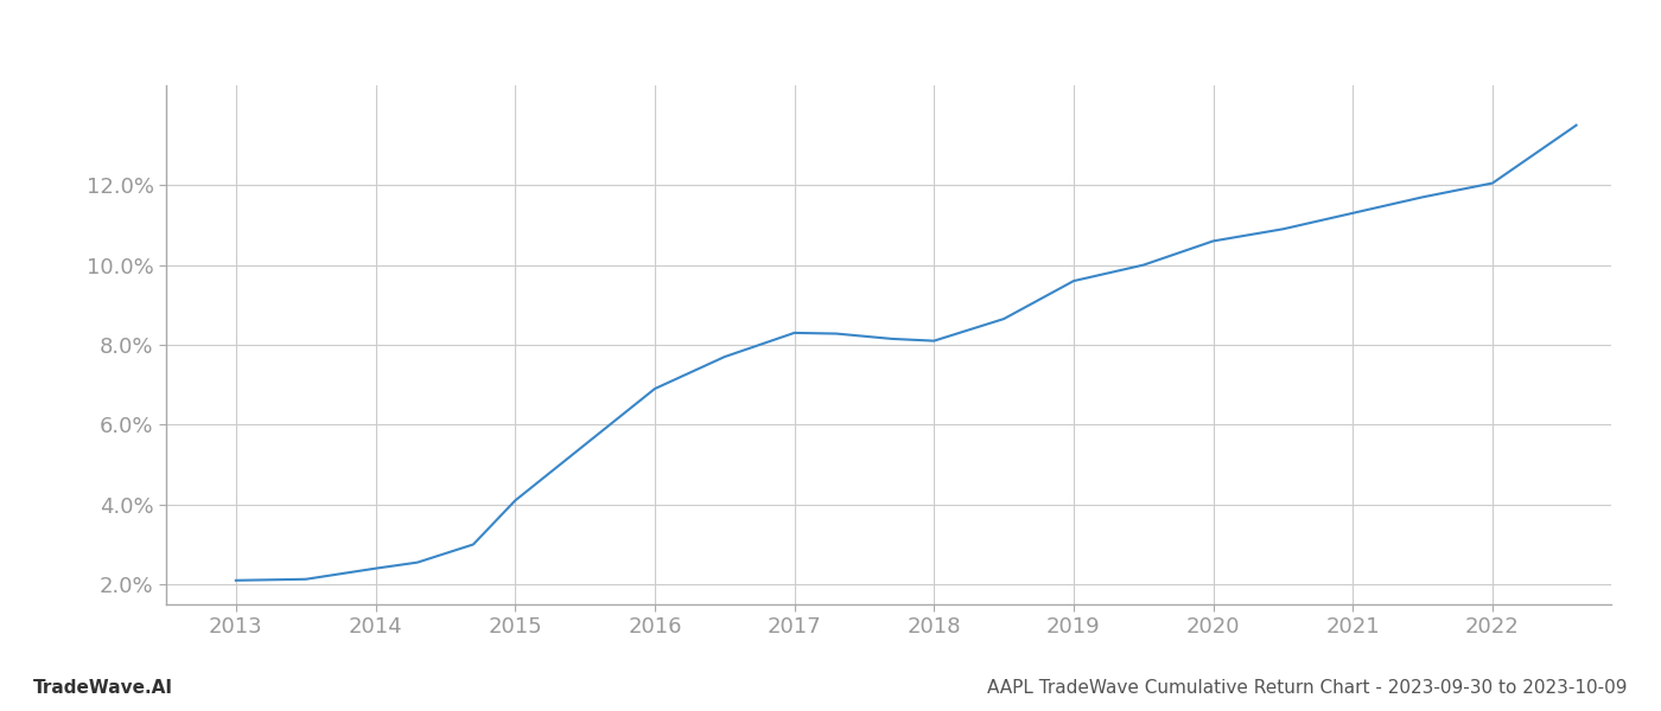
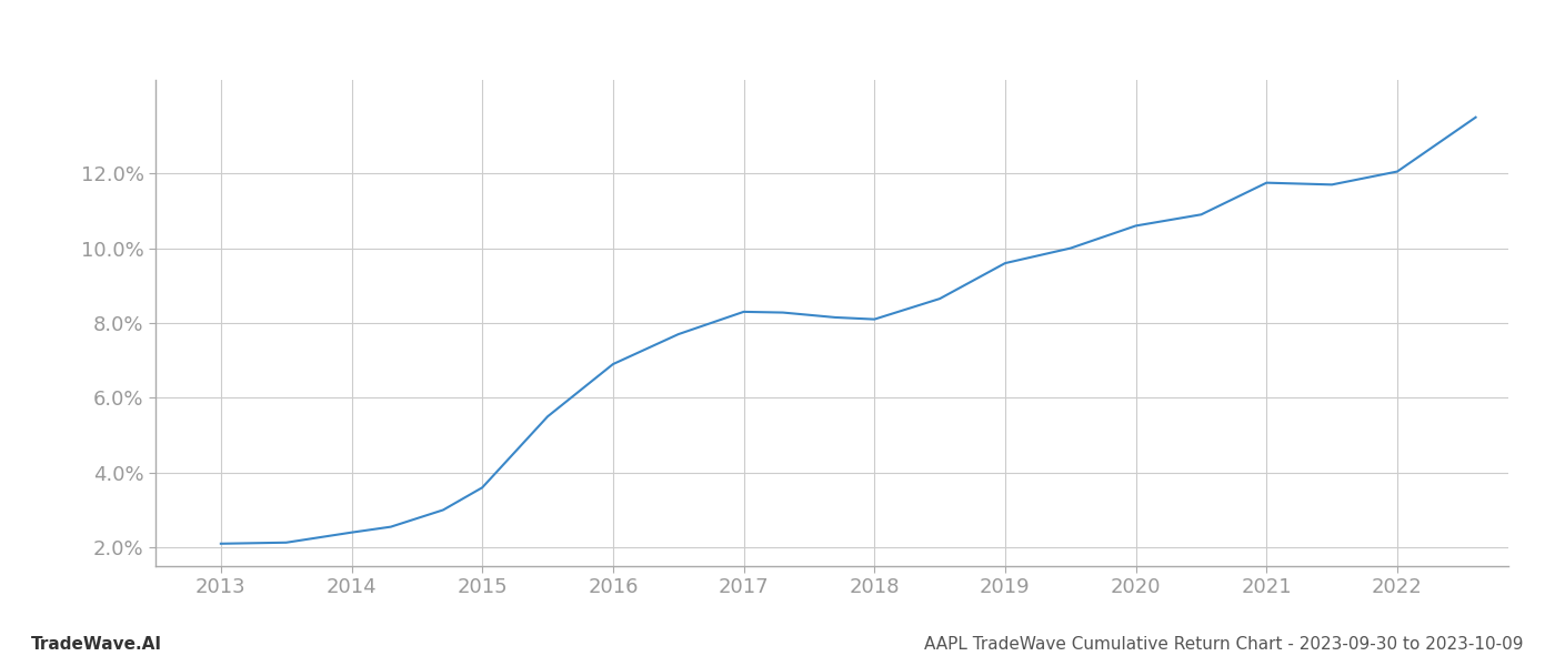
2015: 4.10% -> 3.60%
2021: 11.30% -> 11.75%
